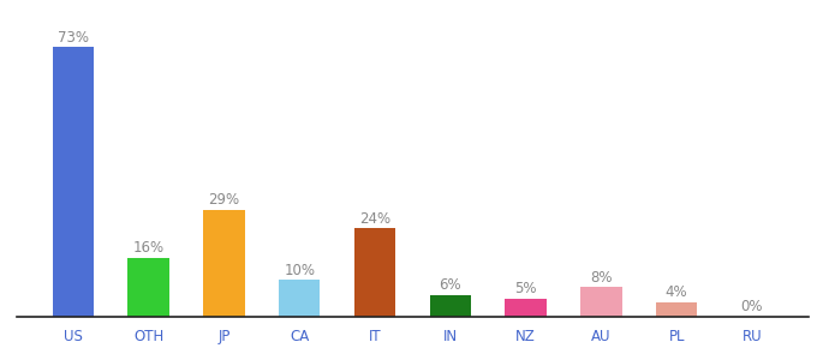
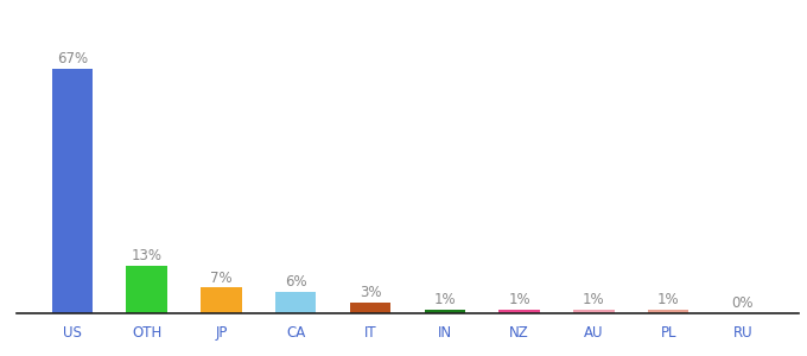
US: 73% -> 67%
OTH: 16% -> 13%
JP: 29% -> 7%
CA: 10% -> 6%
IT: 24% -> 3%
IN: 6% -> 1%
NZ: 5% -> 1%
AU: 8% -> 1%
PL: 4% -> 1%
